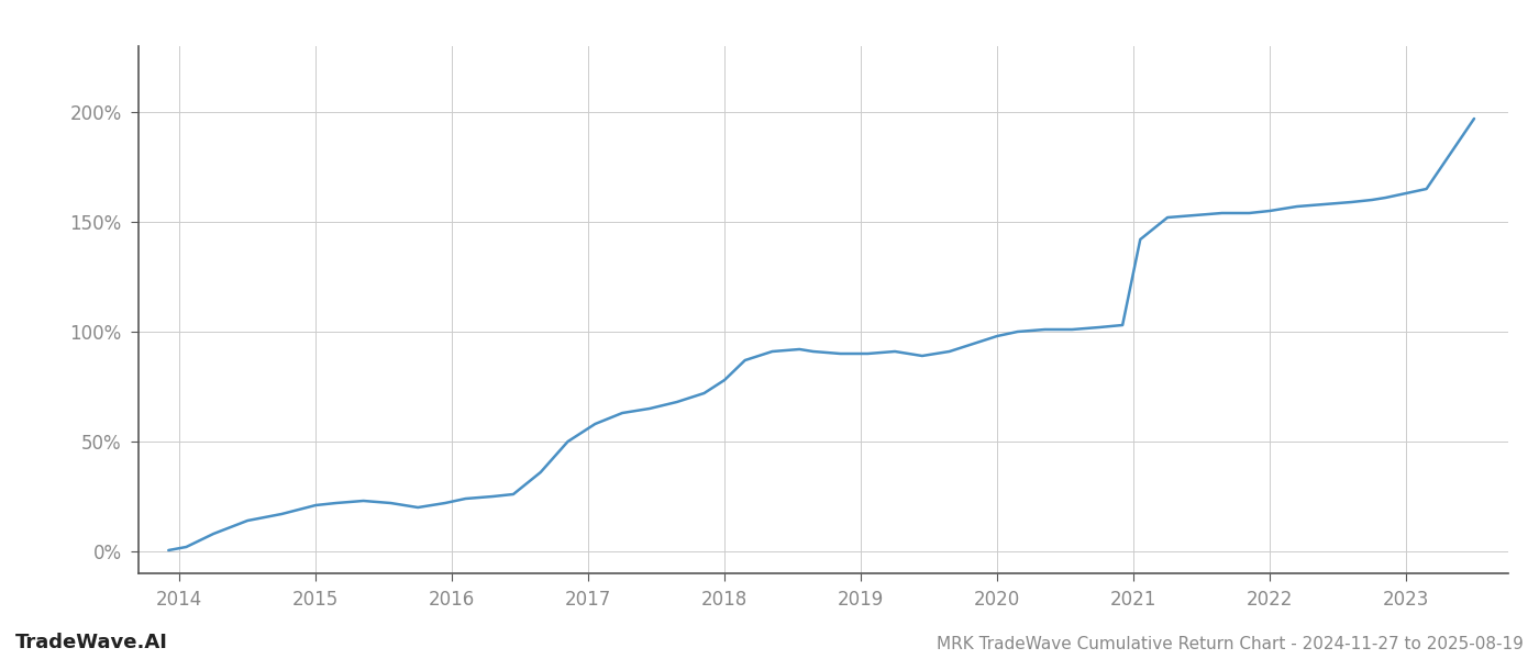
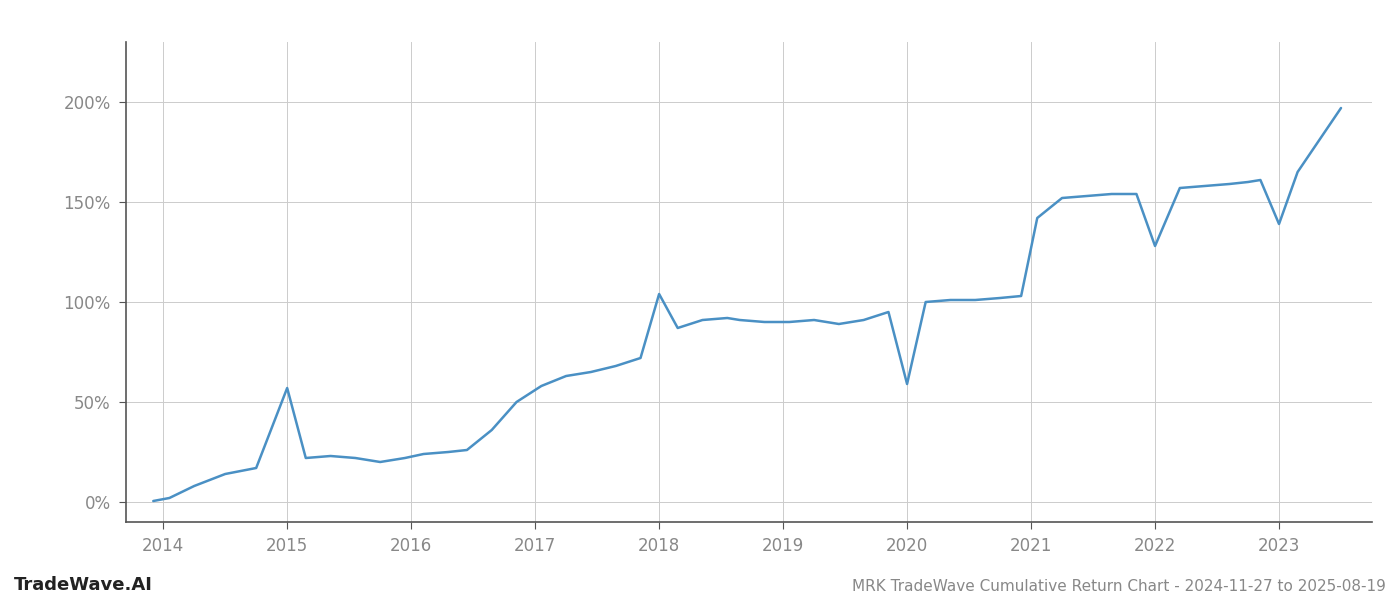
2015: 21.0% -> 57.0%
2018: 78.0% -> 104.0%
2020: 98.0% -> 59.0%
2022: 155.0% -> 128.0%
2023: 163.0% -> 139.0%
